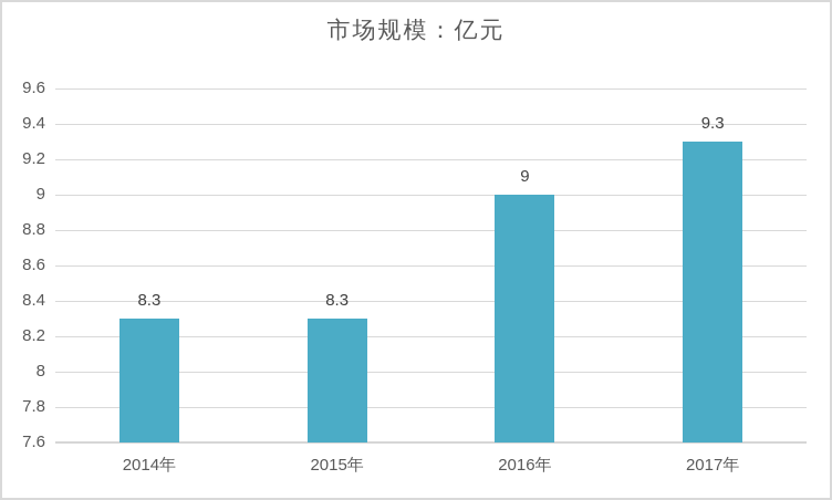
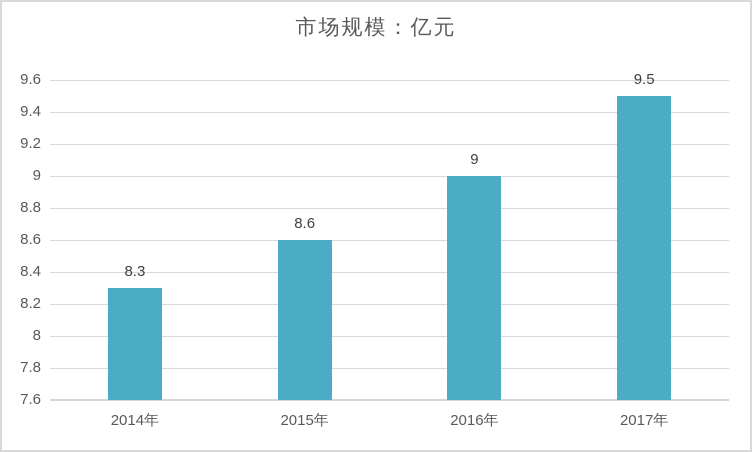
2015年: 8.3 -> 8.6
2017年: 9.3 -> 9.5
